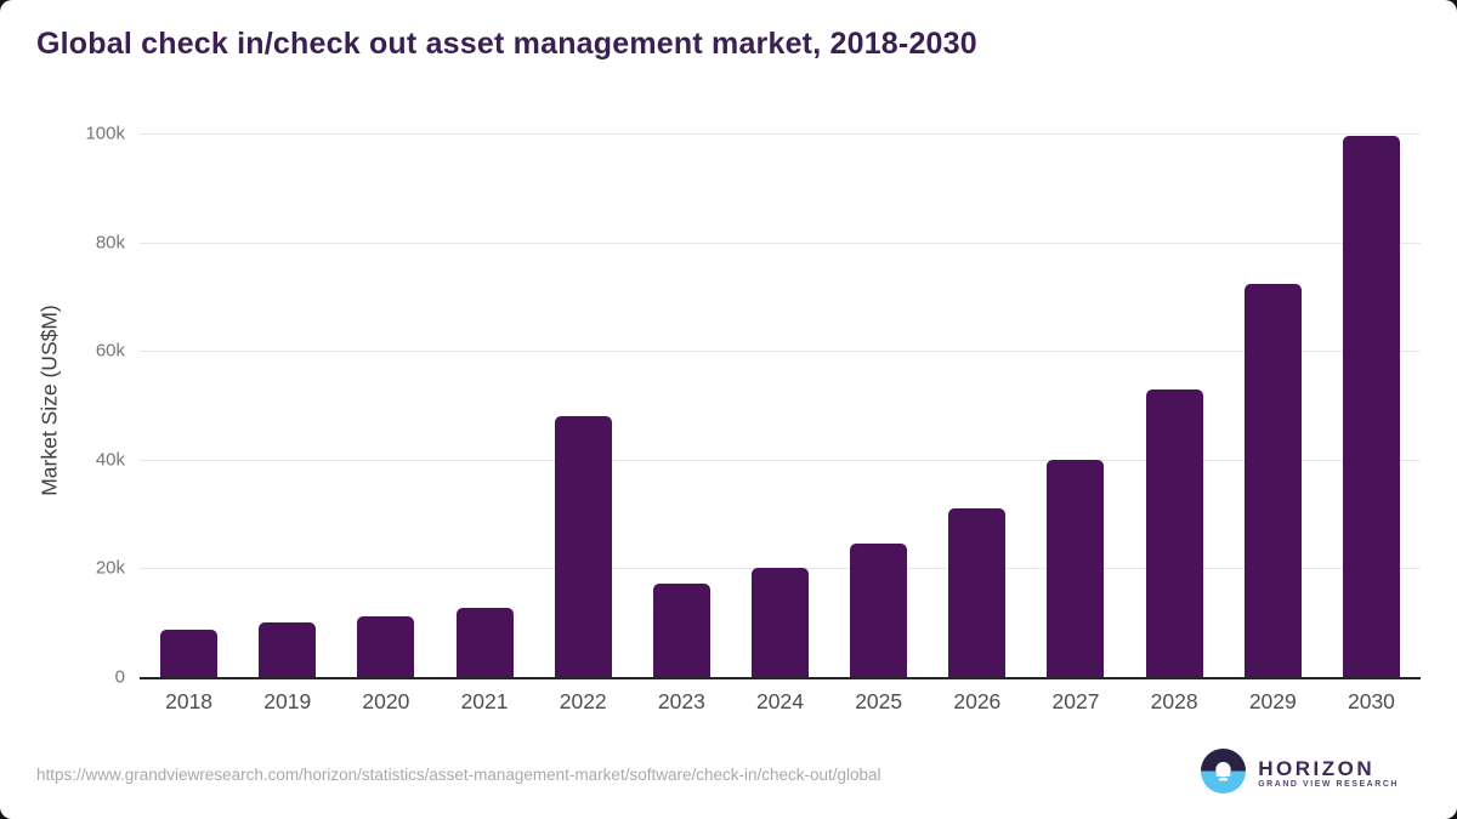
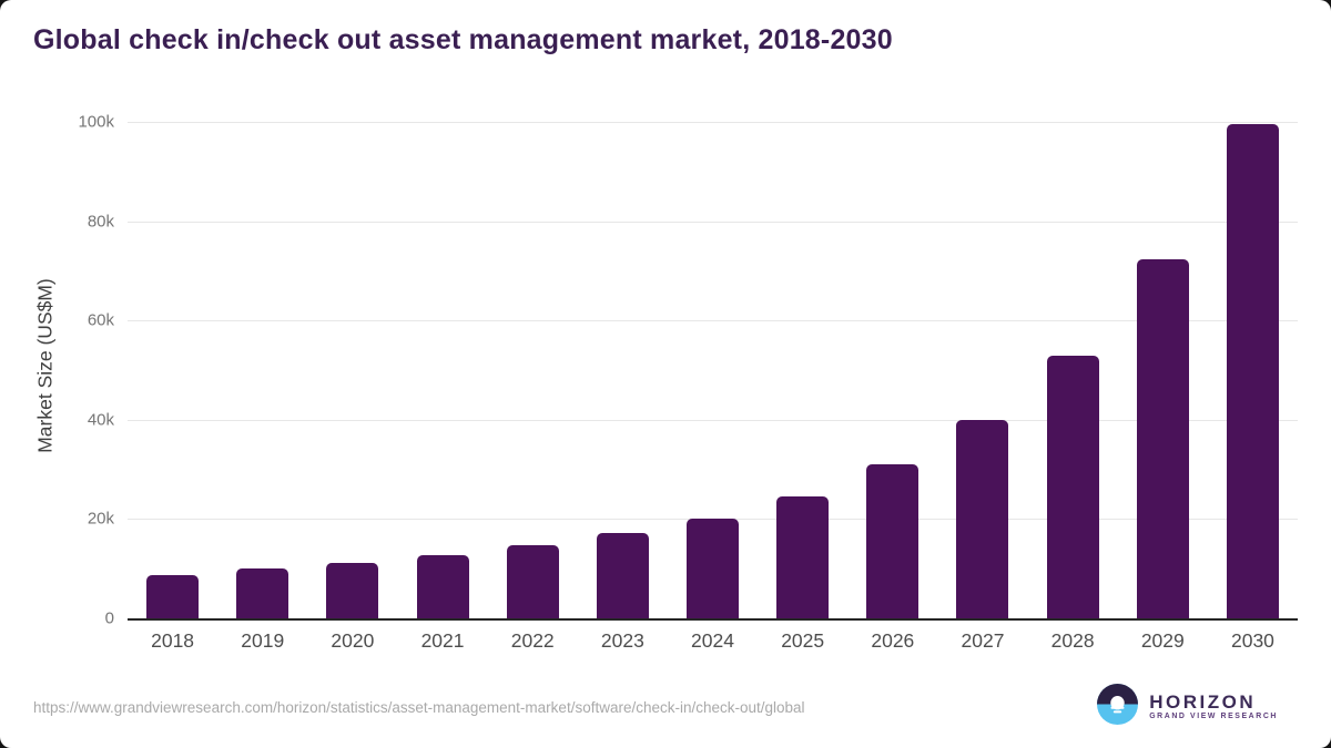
2022: 48k -> 15k
